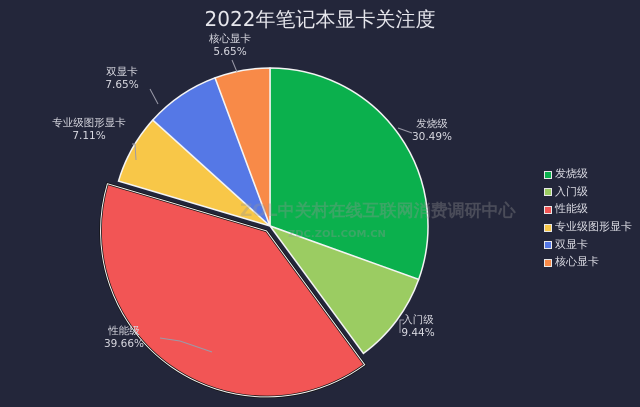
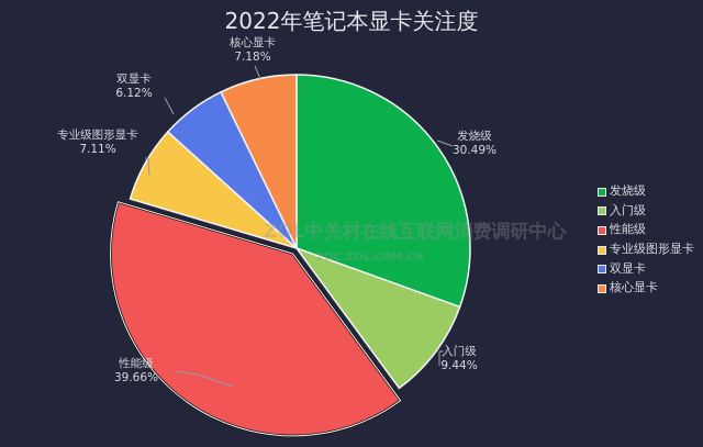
双显卡: 7.65% -> 6.12%
核心显卡: 5.65% -> 7.18%
